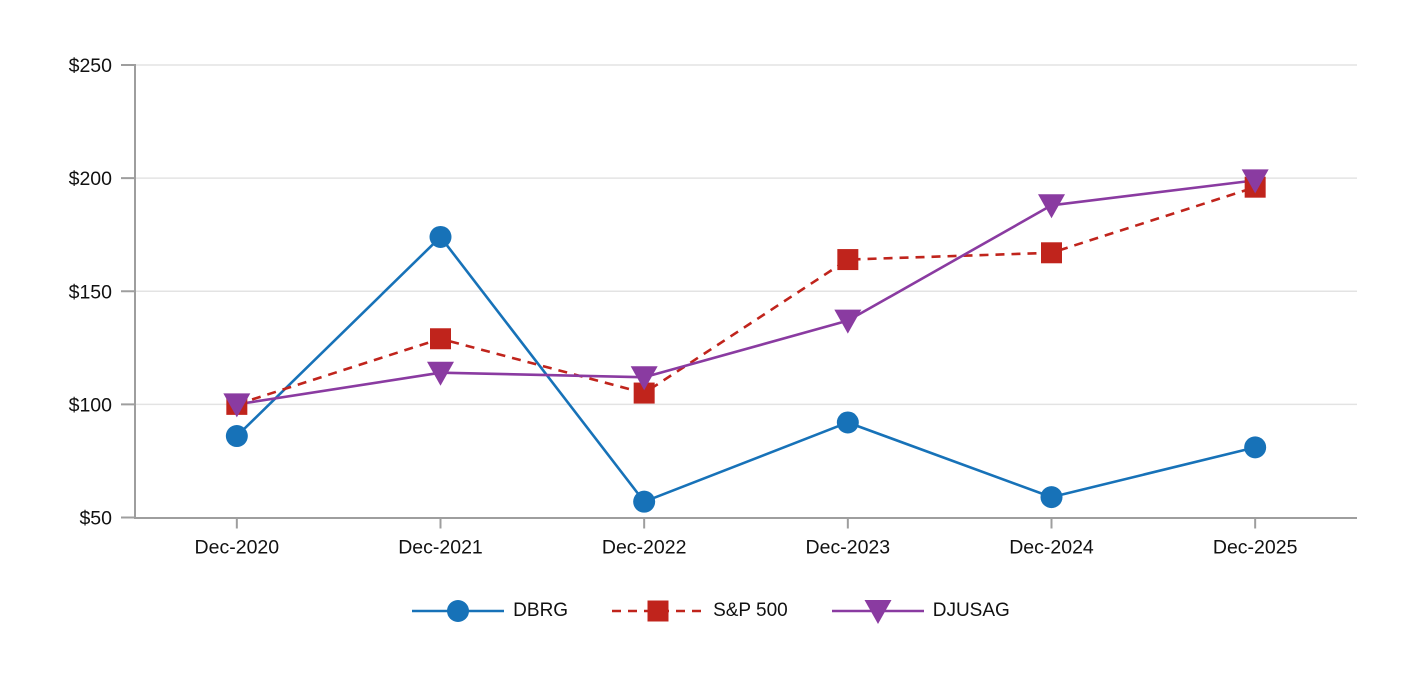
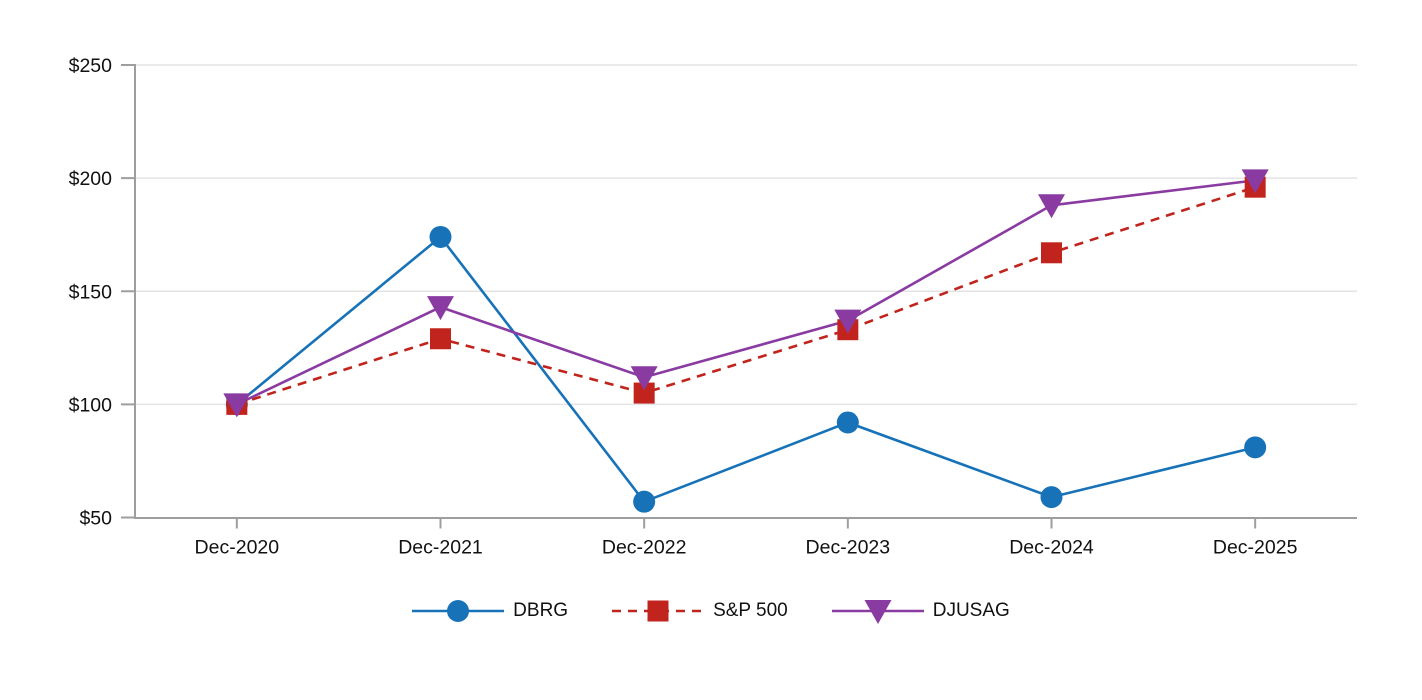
DBRG/Dec-2020: $86 -> $100
DJUSAG/Dec-2021: $114 -> $143
S&P 500/Dec-2023: $164 -> $133
